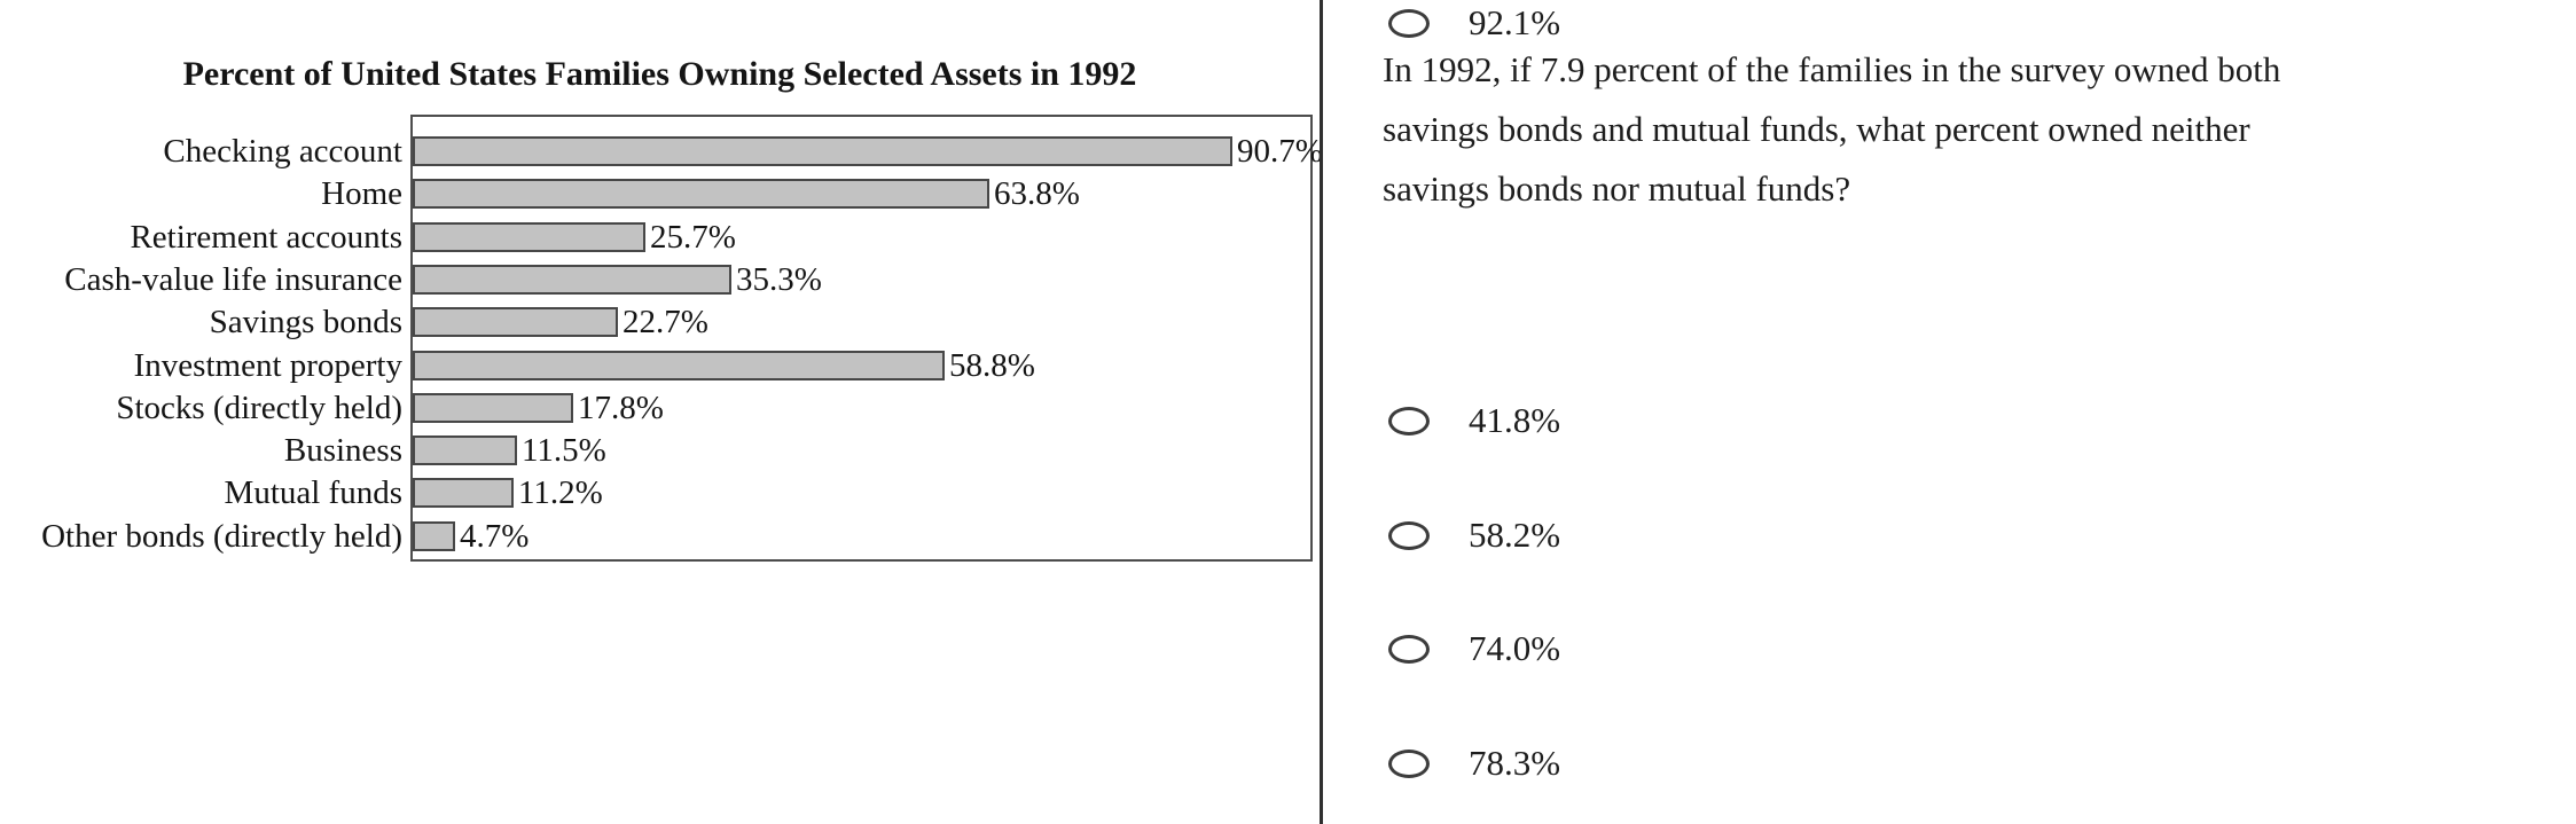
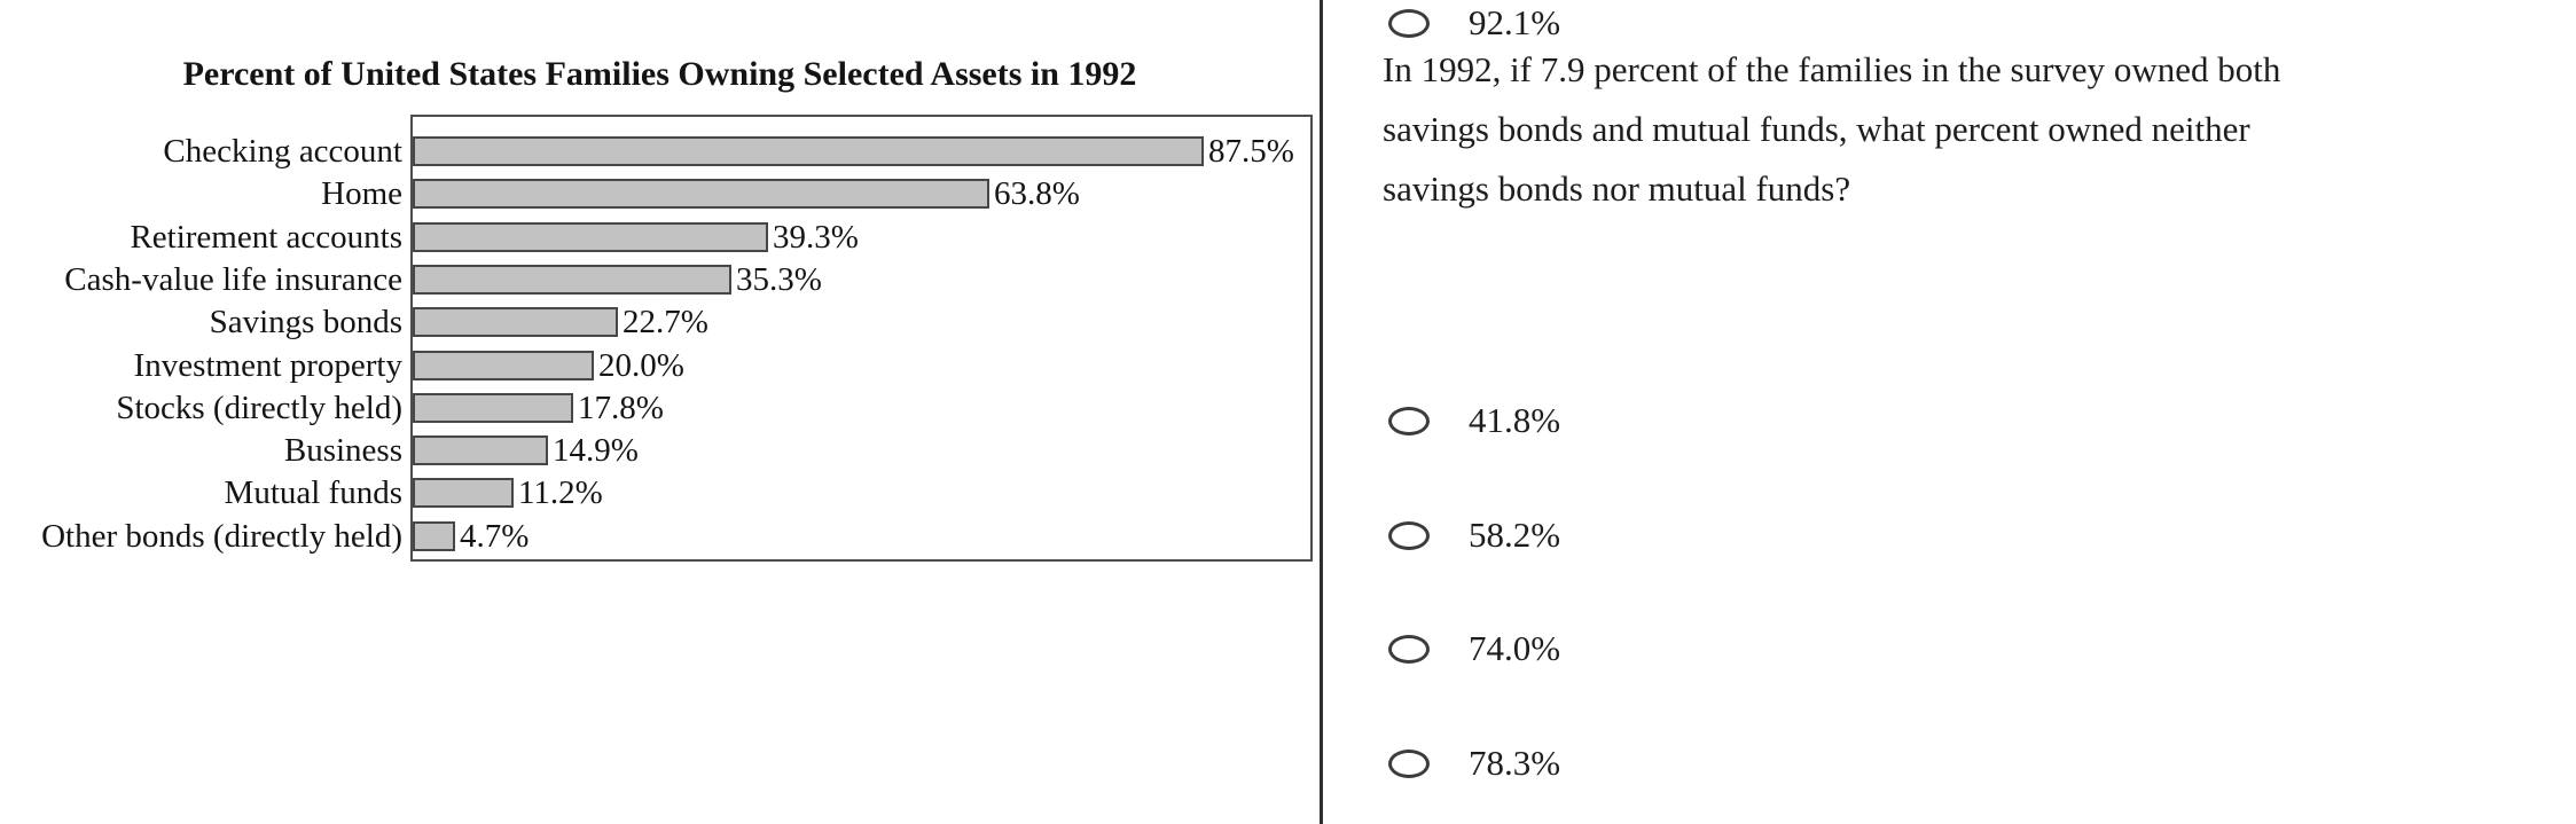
Checking account: 90.7% -> 87.5%
Retirement accounts: 25.7% -> 39.3%
Investment property: 58.8% -> 20.0%
Business: 11.5% -> 14.9%
